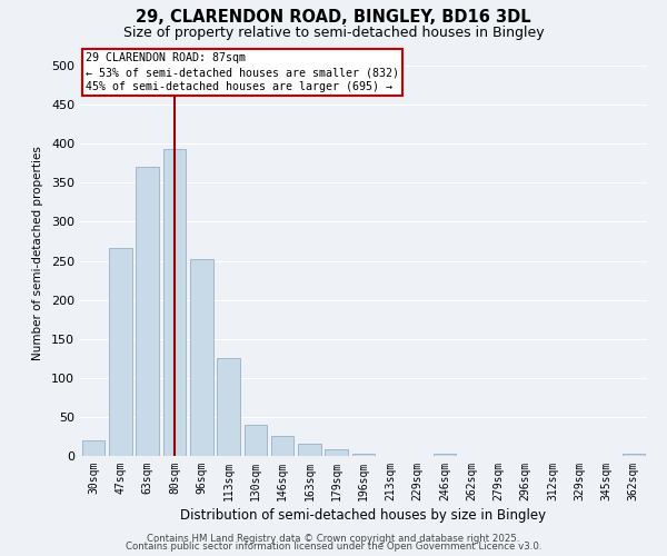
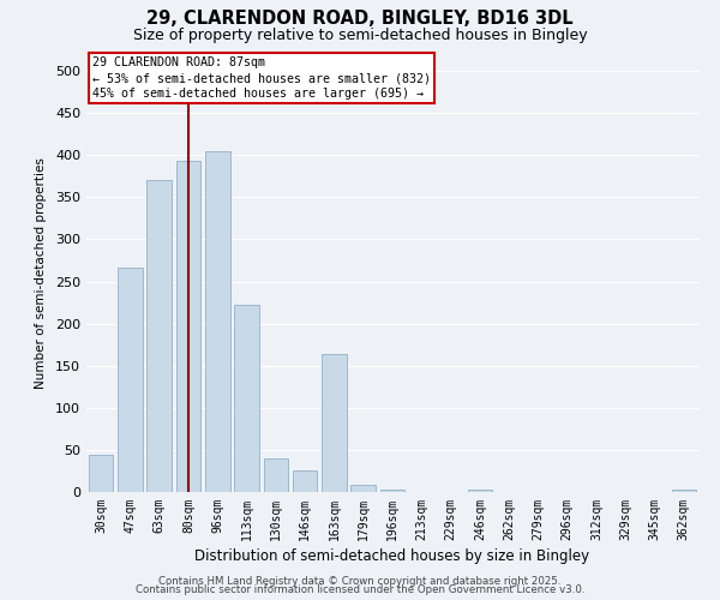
30sqm: 20 -> 44
96sqm: 252 -> 404
113sqm: 125 -> 222
163sqm: 15 -> 164
